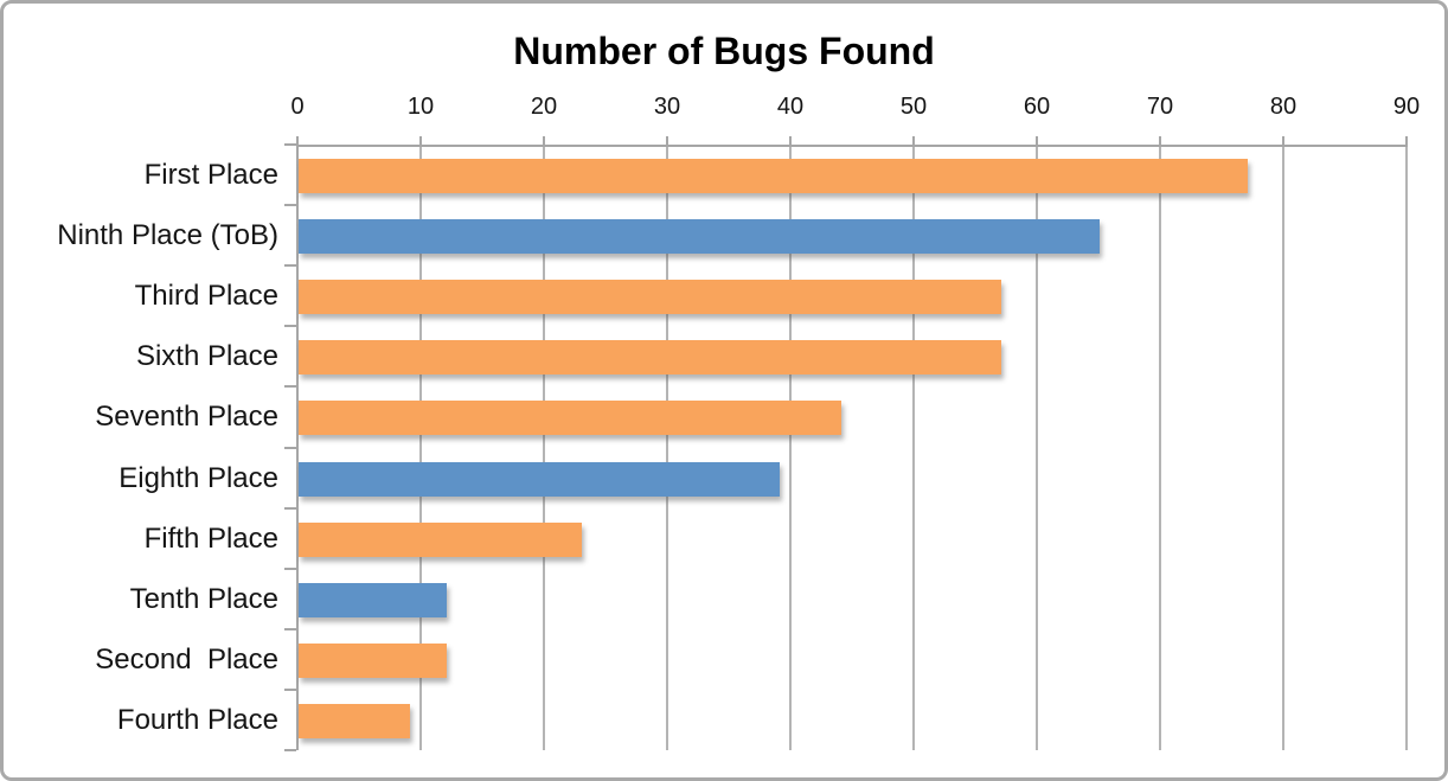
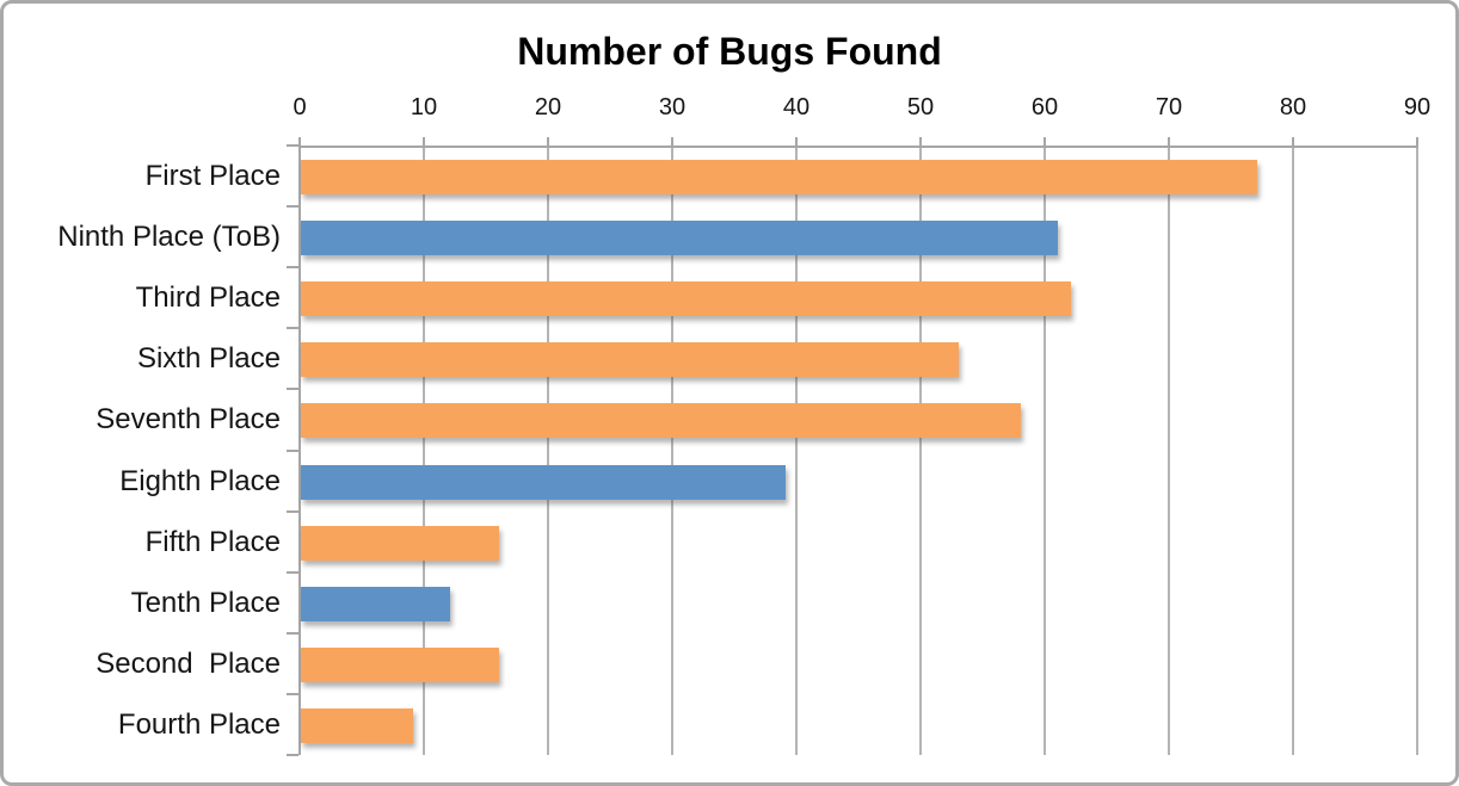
Ninth Place (ToB): 65 -> 61
Third Place: 57 -> 62
Sixth Place: 57 -> 53
Seventh Place: 44 -> 58
Fifth Place: 23 -> 16
Second Place: 12 -> 16
